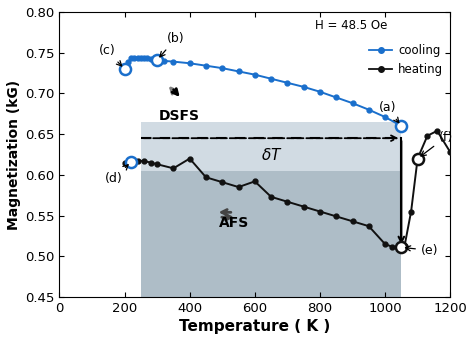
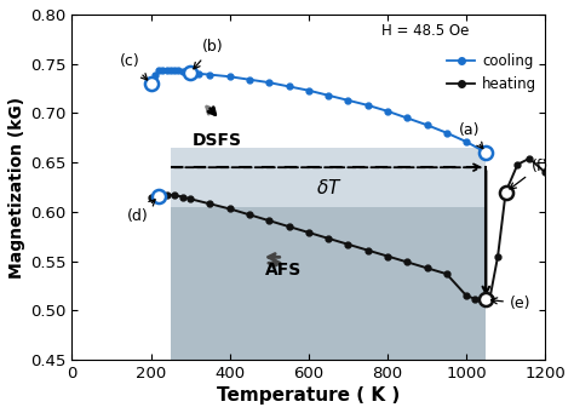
heating/400: 0.620 -> 0.603
heating/600: 0.592 -> 0.579
heating/1200: 0.628 -> 0.640
